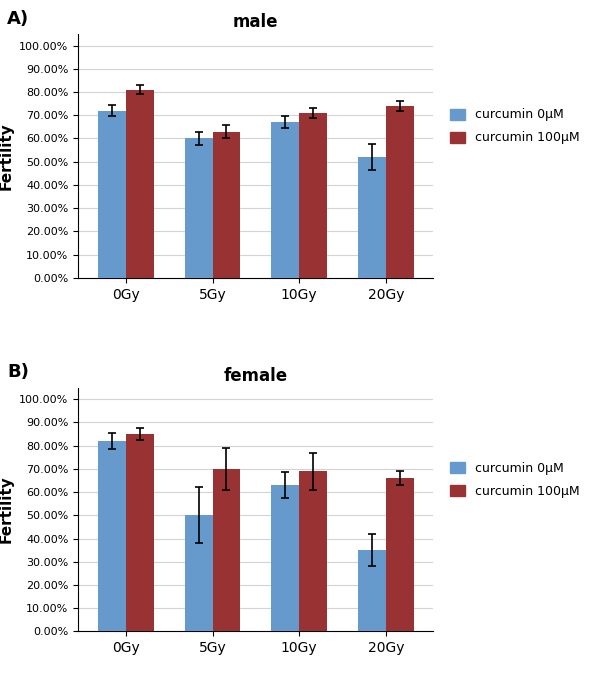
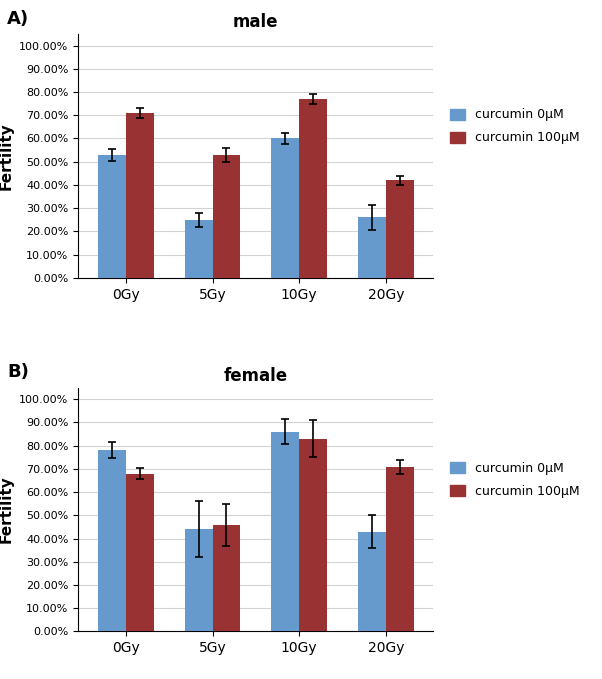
male/curcumin 0μM/0Gy: 72% -> 53%
male/curcumin 100μM/0Gy: 81% -> 71%
male/curcumin 0μM/5Gy: 60% -> 25%
male/curcumin 100μM/5Gy: 63% -> 53%
male/curcumin 0μM/10Gy: 67% -> 60%
male/curcumin 100μM/10Gy: 71% -> 77%
male/curcumin 0μM/20Gy: 52% -> 26%
male/curcumin 100μM/20Gy: 74% -> 42%
female/curcumin 0μM/0Gy: 82% -> 78%
female/curcumin 100μM/0Gy: 85% -> 68%
female/curcumin 0μM/5Gy: 50% -> 44%
female/curcumin 100μM/5Gy: 70% -> 46%
female/curcumin 0μM/10Gy: 63% -> 86%
female/curcumin 100μM/10Gy: 69% -> 83%
female/curcumin 0μM/20Gy: 35% -> 43%
female/curcumin 100μM/20Gy: 66% -> 71%
